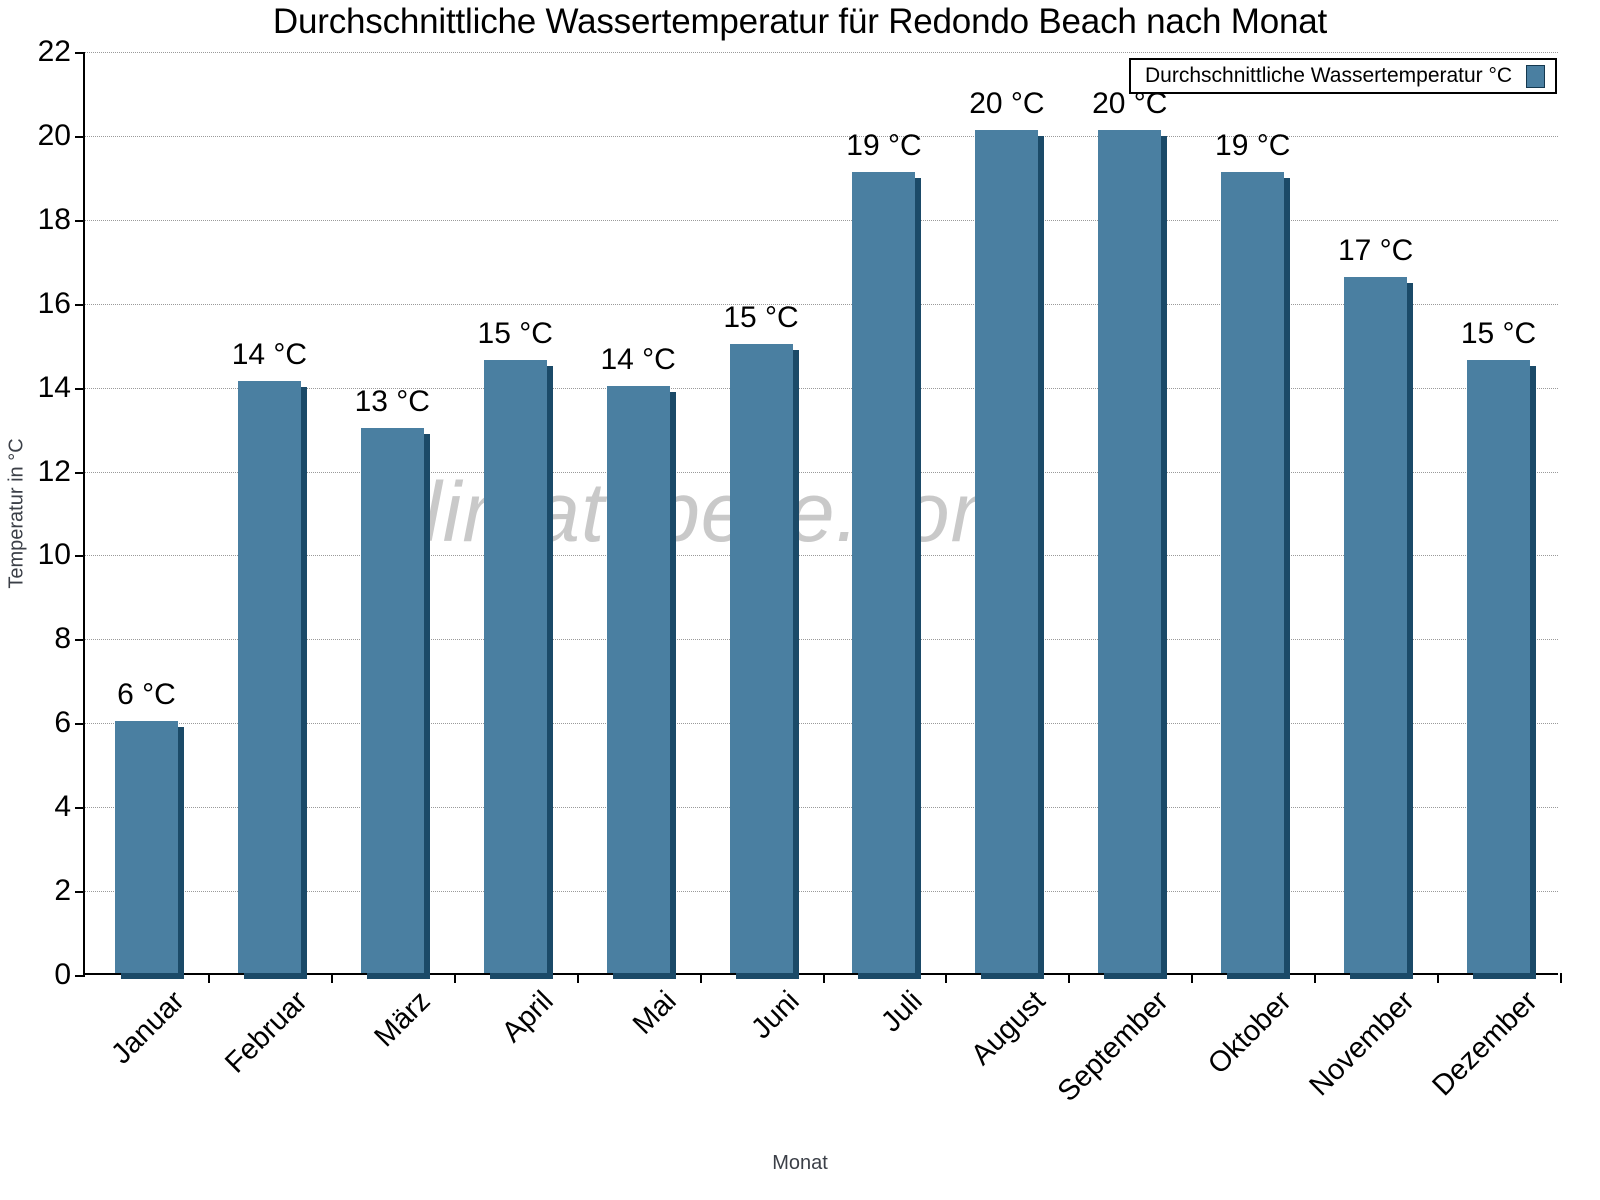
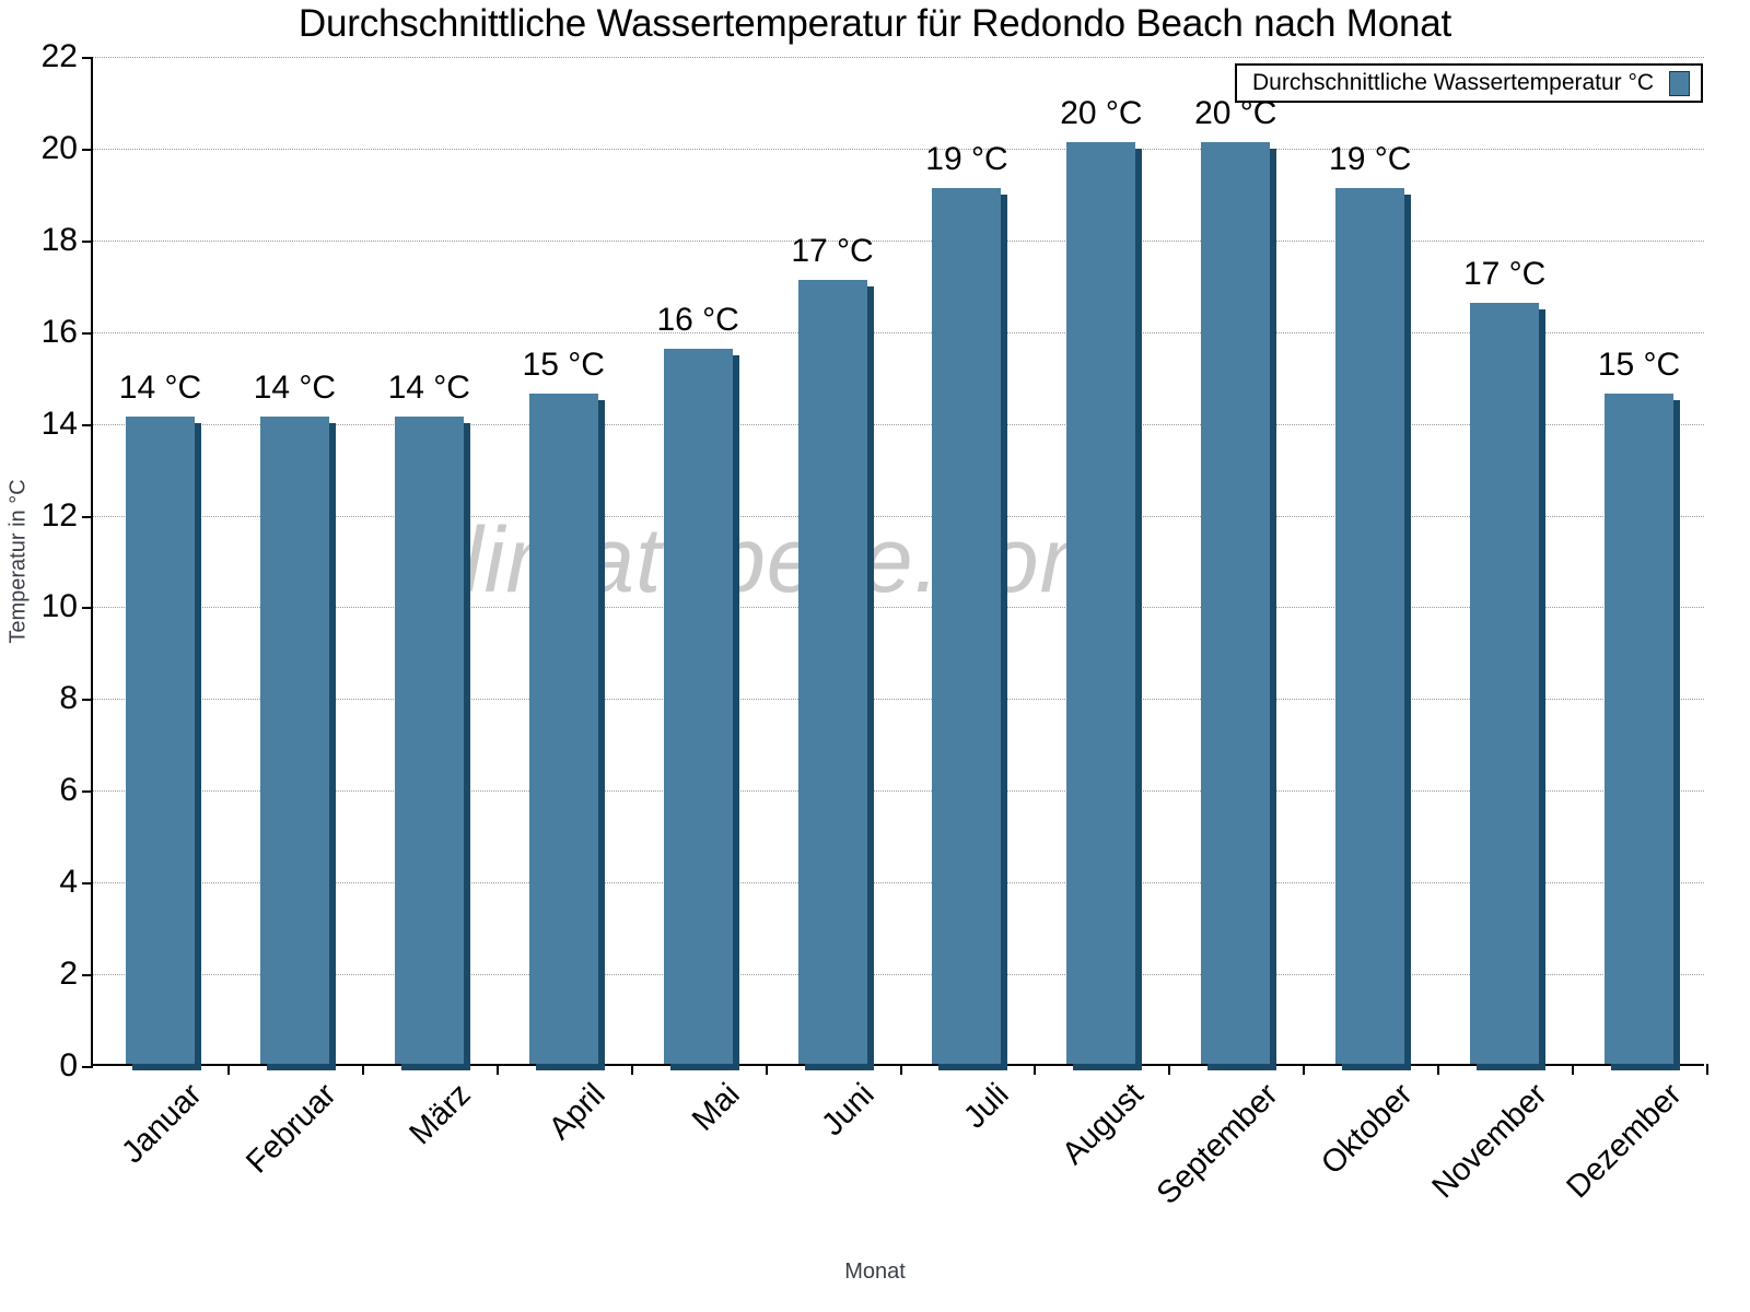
Januar: 6 -> 14
März: 13 -> 14
Mai: 14 -> 16
Juni: 15 -> 17
